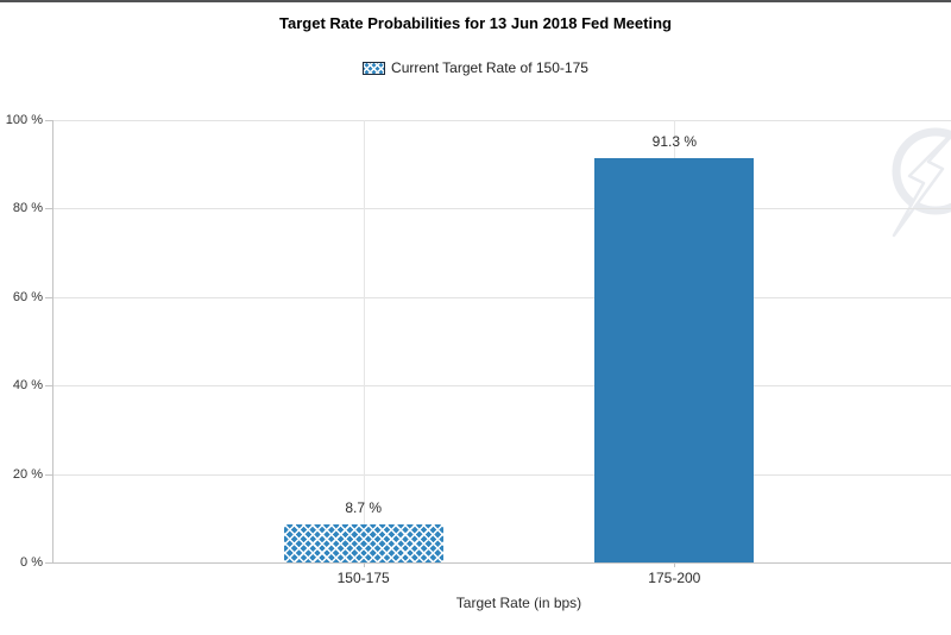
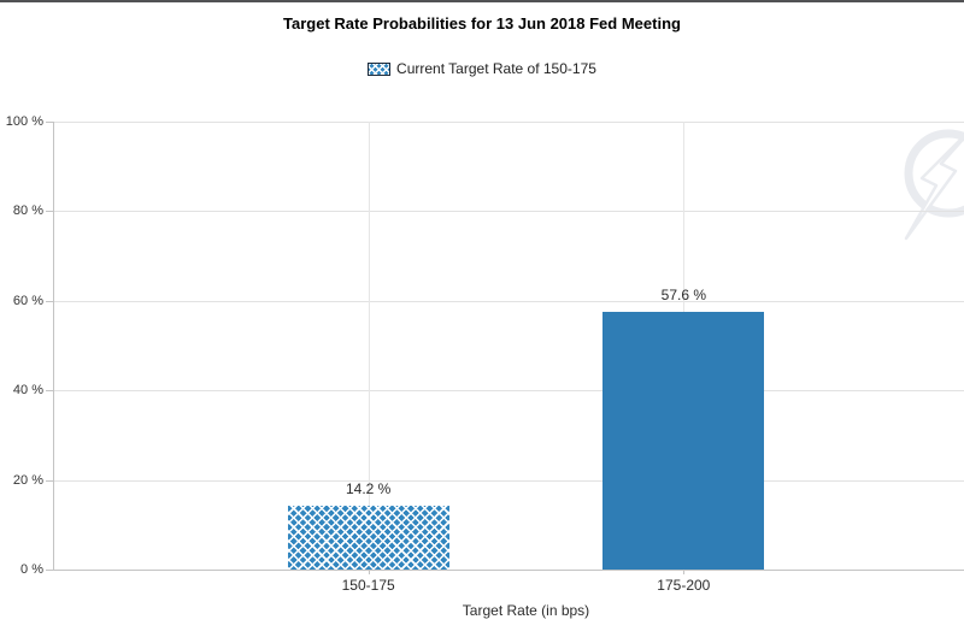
150-175: 8.7 -> 14.2
175-200: 91.3 -> 57.6
